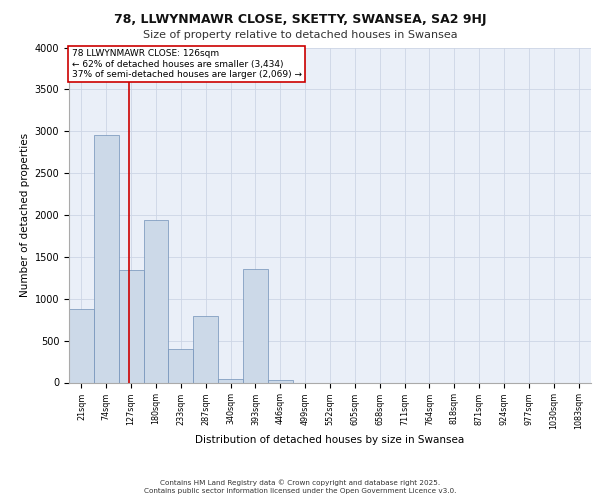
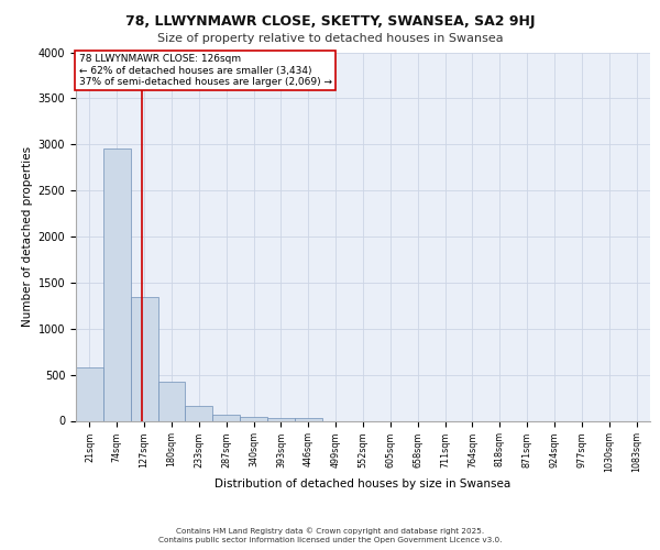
21sqm: 880 -> 580
180sqm: 1940 -> 420
233sqm: 400 -> 160
287sqm: 800 -> 70
393sqm: 1360 -> 30
